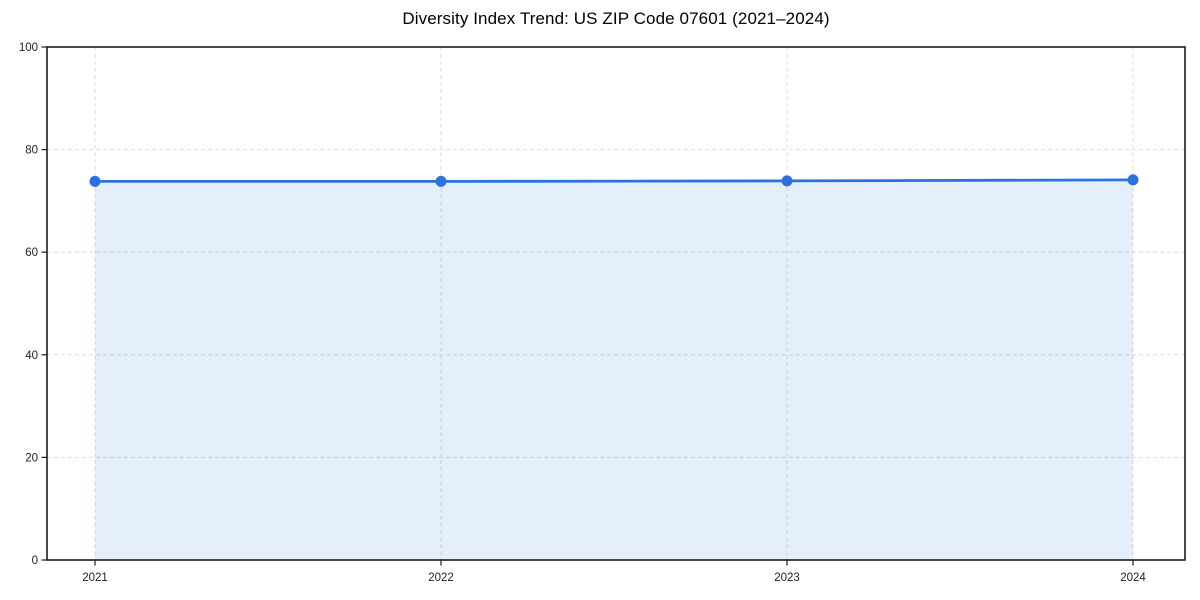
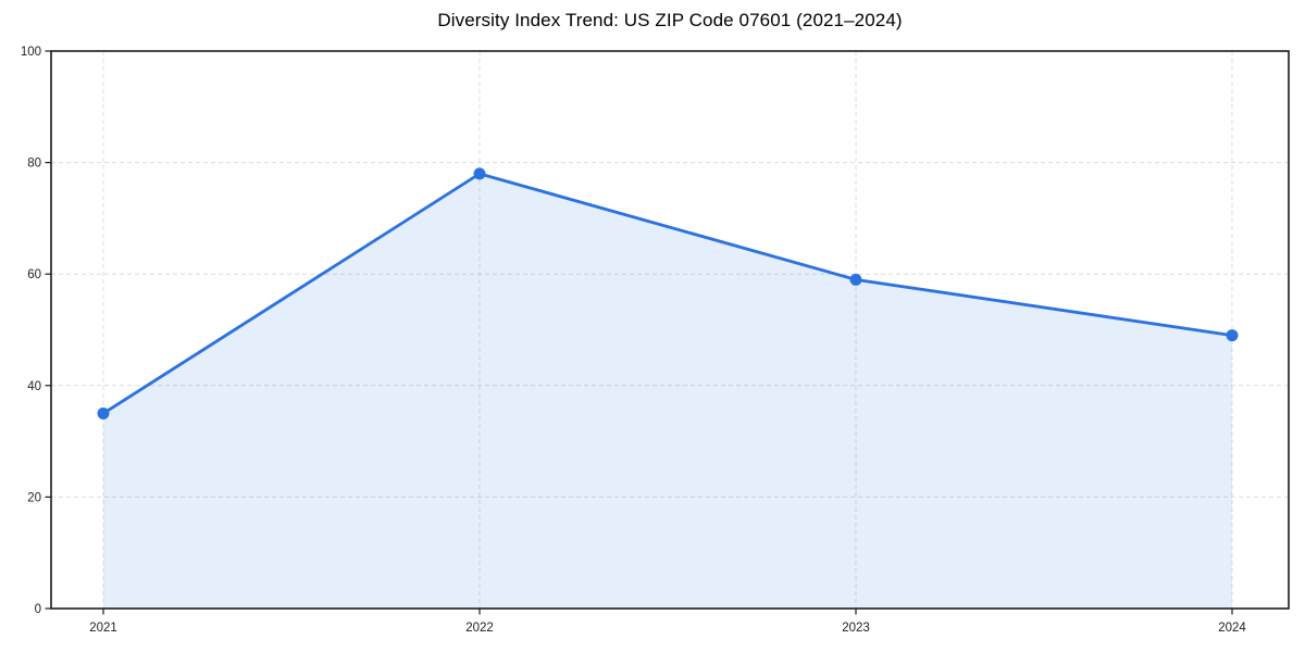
2021: 74 -> 35
2022: 74 -> 78
2023: 74 -> 59
2024: 74 -> 49
